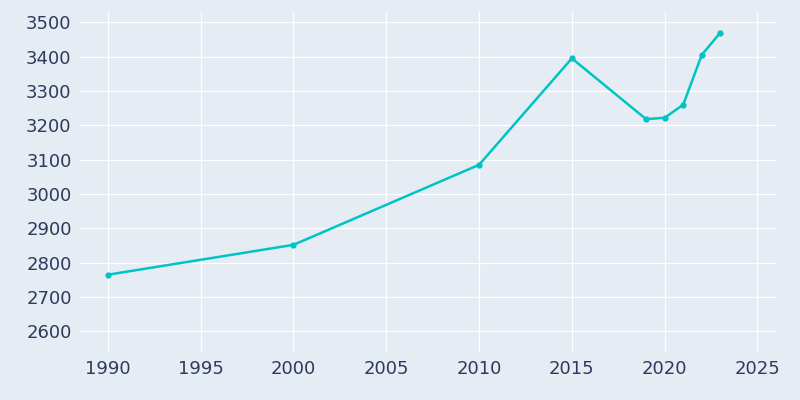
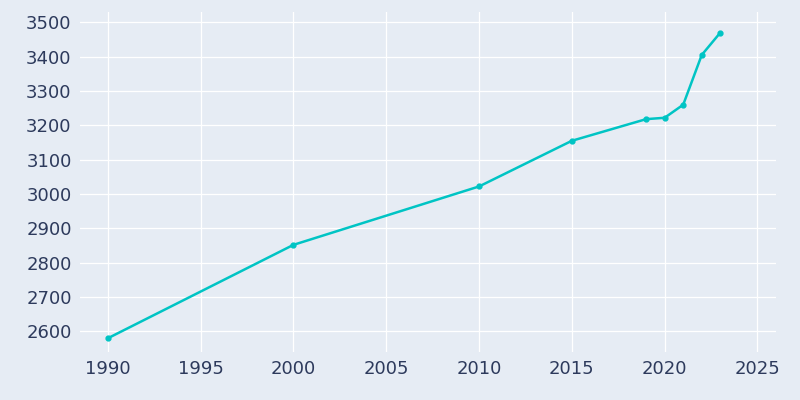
1990: 2765 -> 2580
2010: 3085 -> 3022
2015: 3395 -> 3155
